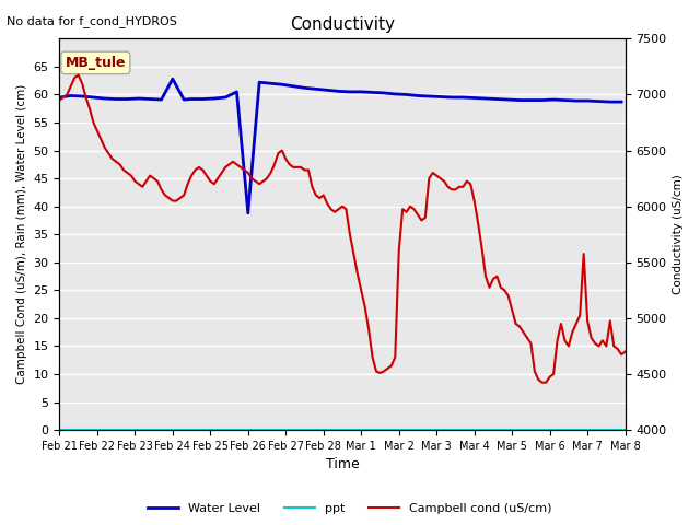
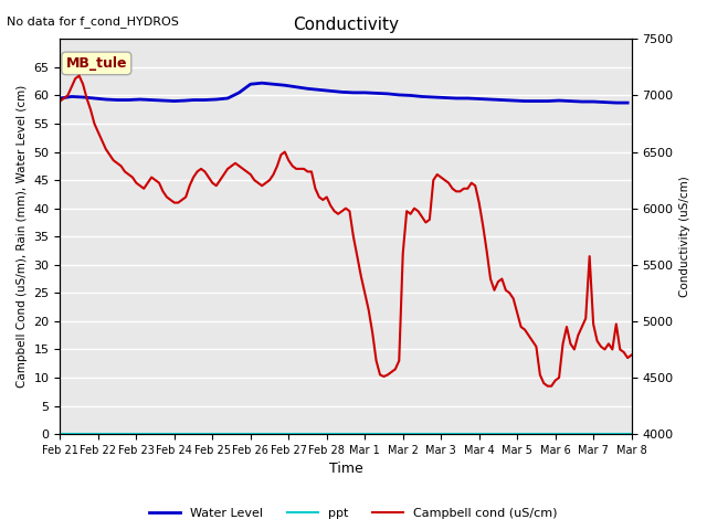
Water Level/Feb 24: 62.8 -> 59.0
Water Level/Feb 26: 38.8 -> 62.0
